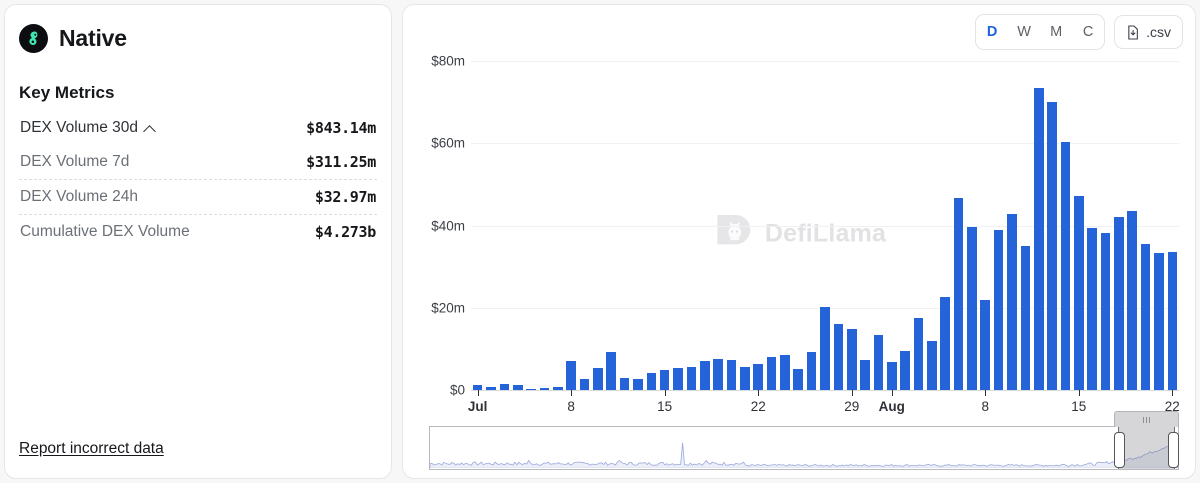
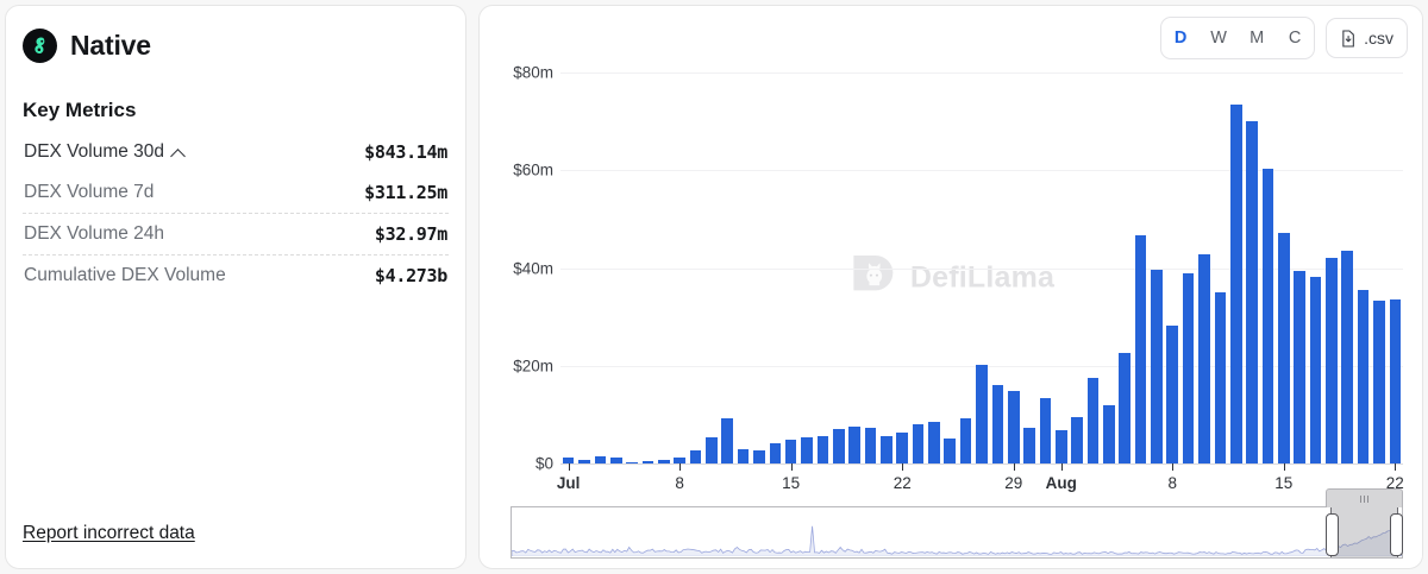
Jul 8: $7m -> $1m
Aug 8: $22m -> $28m
